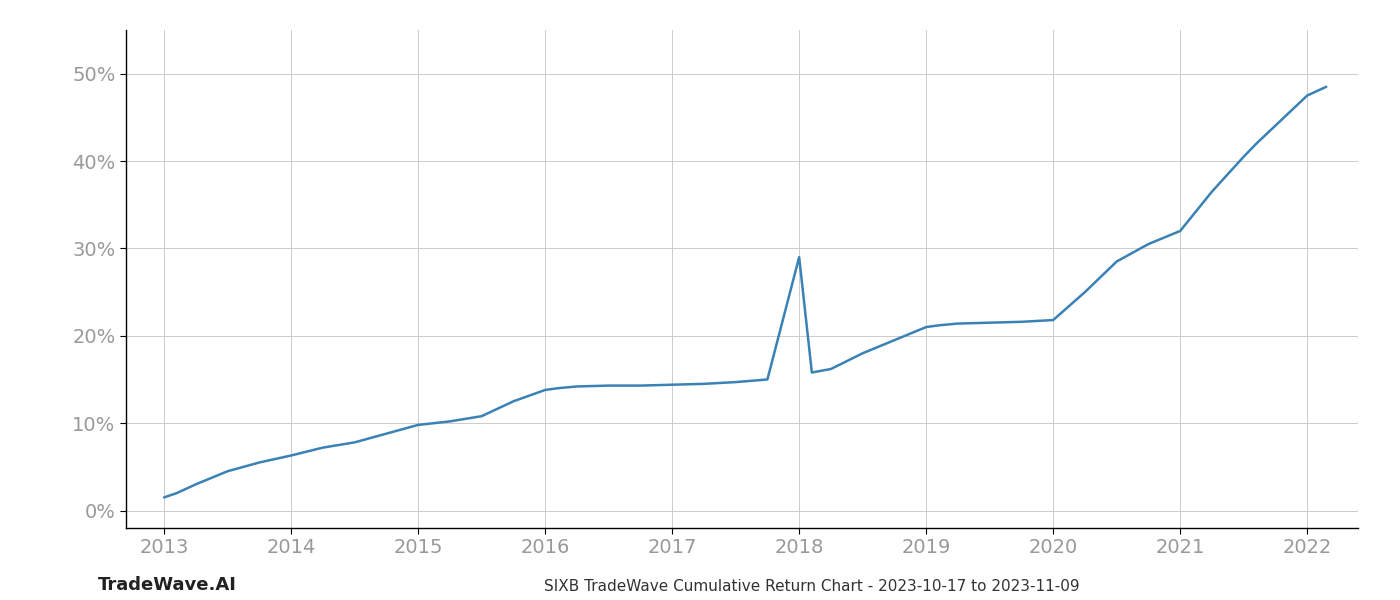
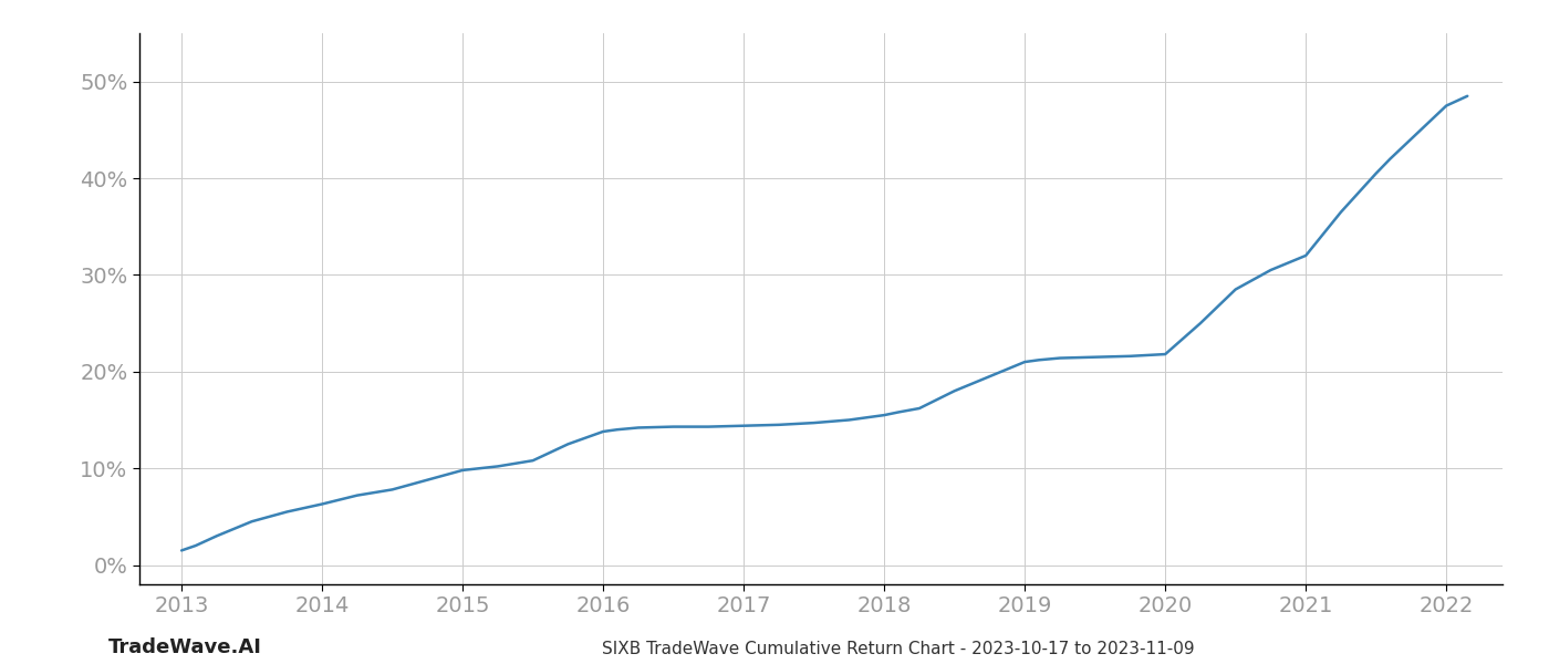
2018: 29.0% -> 15.5%
